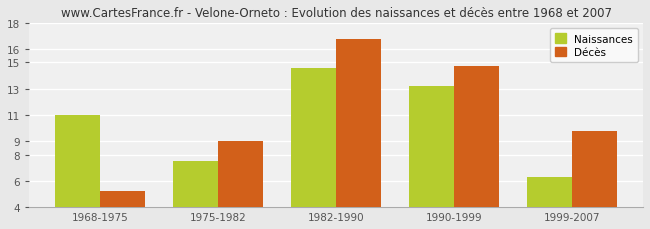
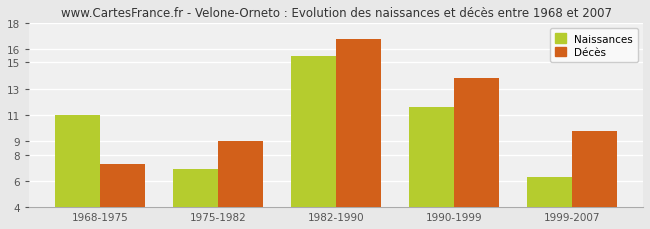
Décès/1968-1975: 5.2 -> 7.3
Naissances/1975-1982: 7.5 -> 6.9
Naissances/1982-1990: 14.6 -> 15.5
Naissances/1990-1999: 13.2 -> 11.6
Décès/1990-1999: 14.7 -> 13.8
